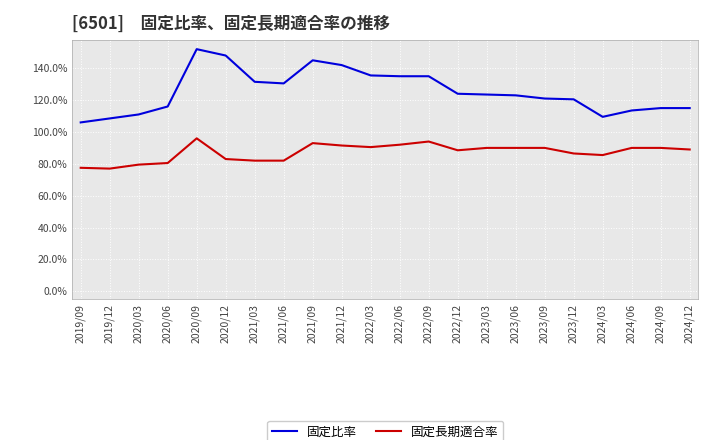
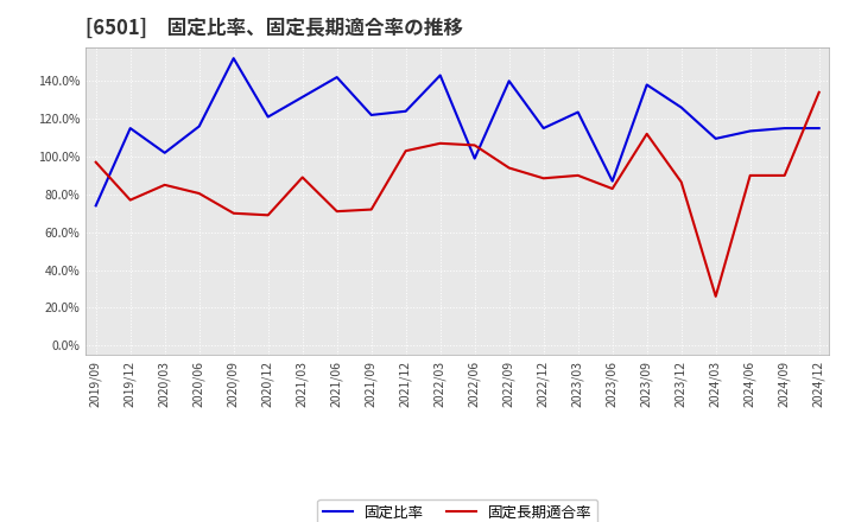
固定比率/2019/09: 106% -> 74%
固定長期適合率/2019/09: 78% -> 97%
固定比率/2019/12: 108% -> 115%
固定比率/2020/03: 111% -> 102%
固定長期適合率/2020/03: 80% -> 85%
固定長期適合率/2020/09: 96% -> 70%
固定比率/2020/12: 148% -> 121%
固定長期適合率/2020/12: 83% -> 69%
固定長期適合率/2021/03: 82% -> 89%
固定比率/2021/06: 130% -> 142%
固定長期適合率/2021/06: 82% -> 71%
固定比率/2021/09: 145% -> 122%
固定長期適合率/2021/09: 93% -> 72%
固定比率/2021/12: 142% -> 124%
固定長期適合率/2021/12: 92% -> 103%
固定比率/2022/03: 136% -> 143%
固定長期適合率/2022/03: 90% -> 107%
固定比率/2022/06: 135% -> 99%
固定長期適合率/2022/06: 92% -> 106%
固定比率/2022/09: 135% -> 140%
固定比率/2022/12: 124% -> 115%
固定比率/2023/06: 123% -> 87%
固定長期適合率/2023/06: 90% -> 83%
固定比率/2023/09: 121% -> 138%
固定長期適合率/2023/09: 90% -> 112%
固定比率/2023/12: 120% -> 126%
固定長期適合率/2024/03: 86% -> 26%
固定長期適合率/2024/12: 89% -> 134%
